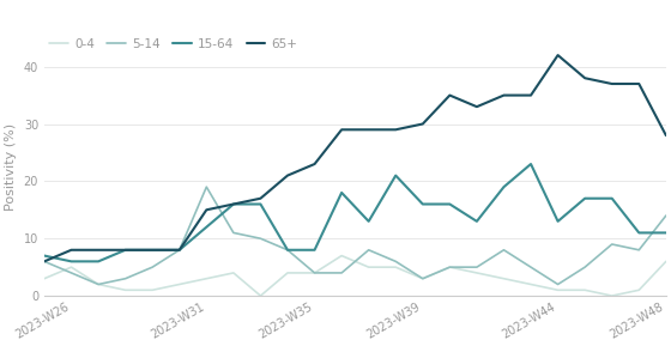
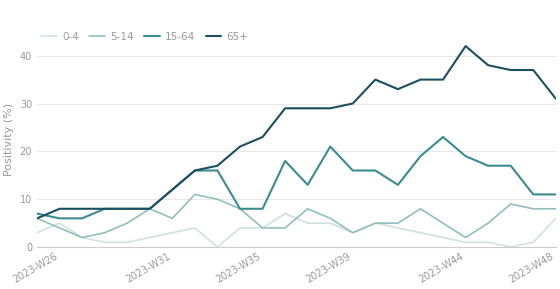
5-14/2023-W31: 19 -> 6
65+/2023-W31: 15 -> 12
15-64/2023-W44: 13 -> 19
5-14/2023-W48: 14 -> 8
65+/2023-W48: 28 -> 31
